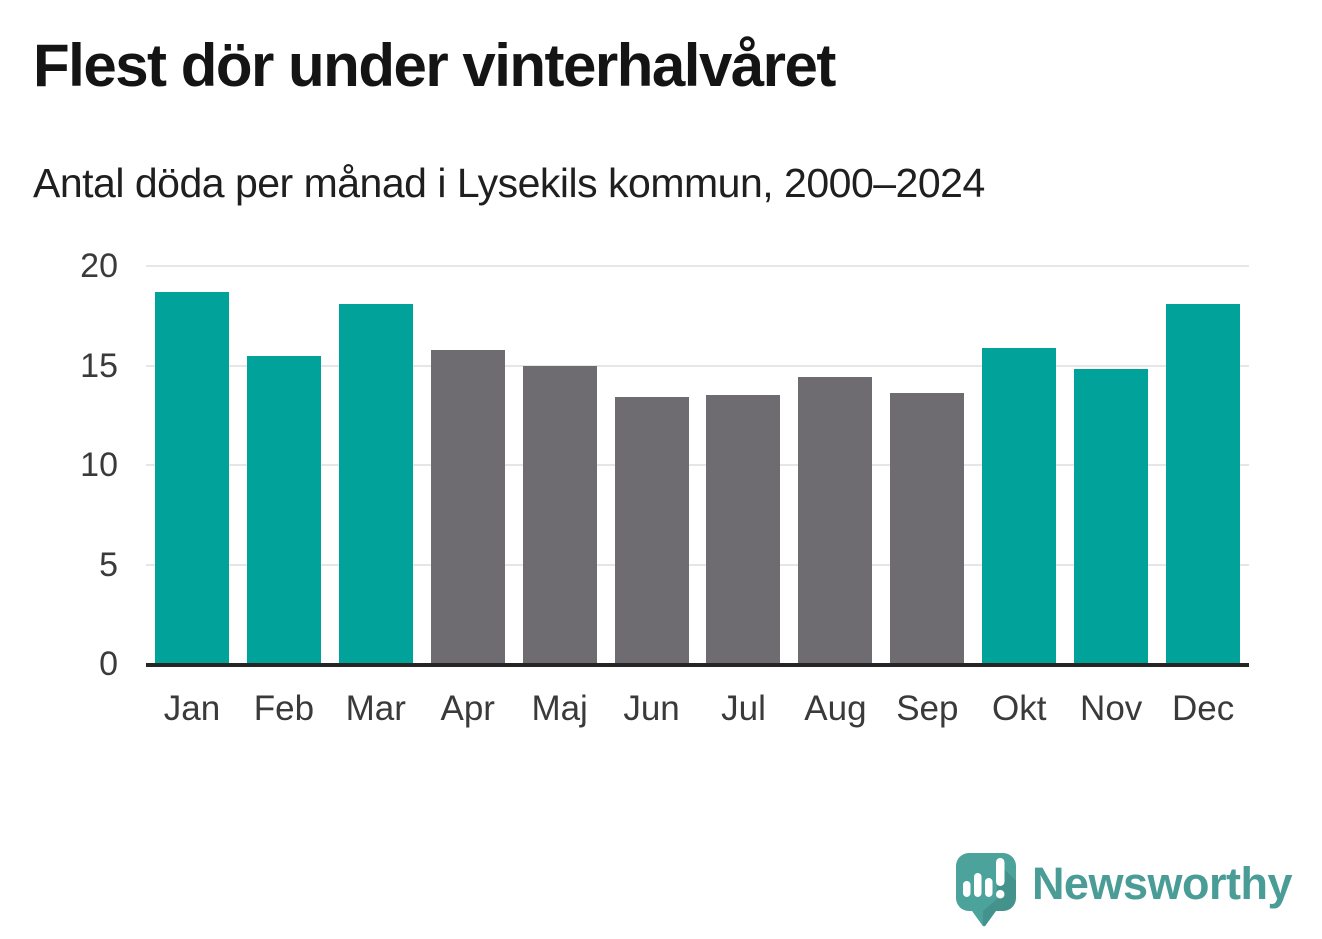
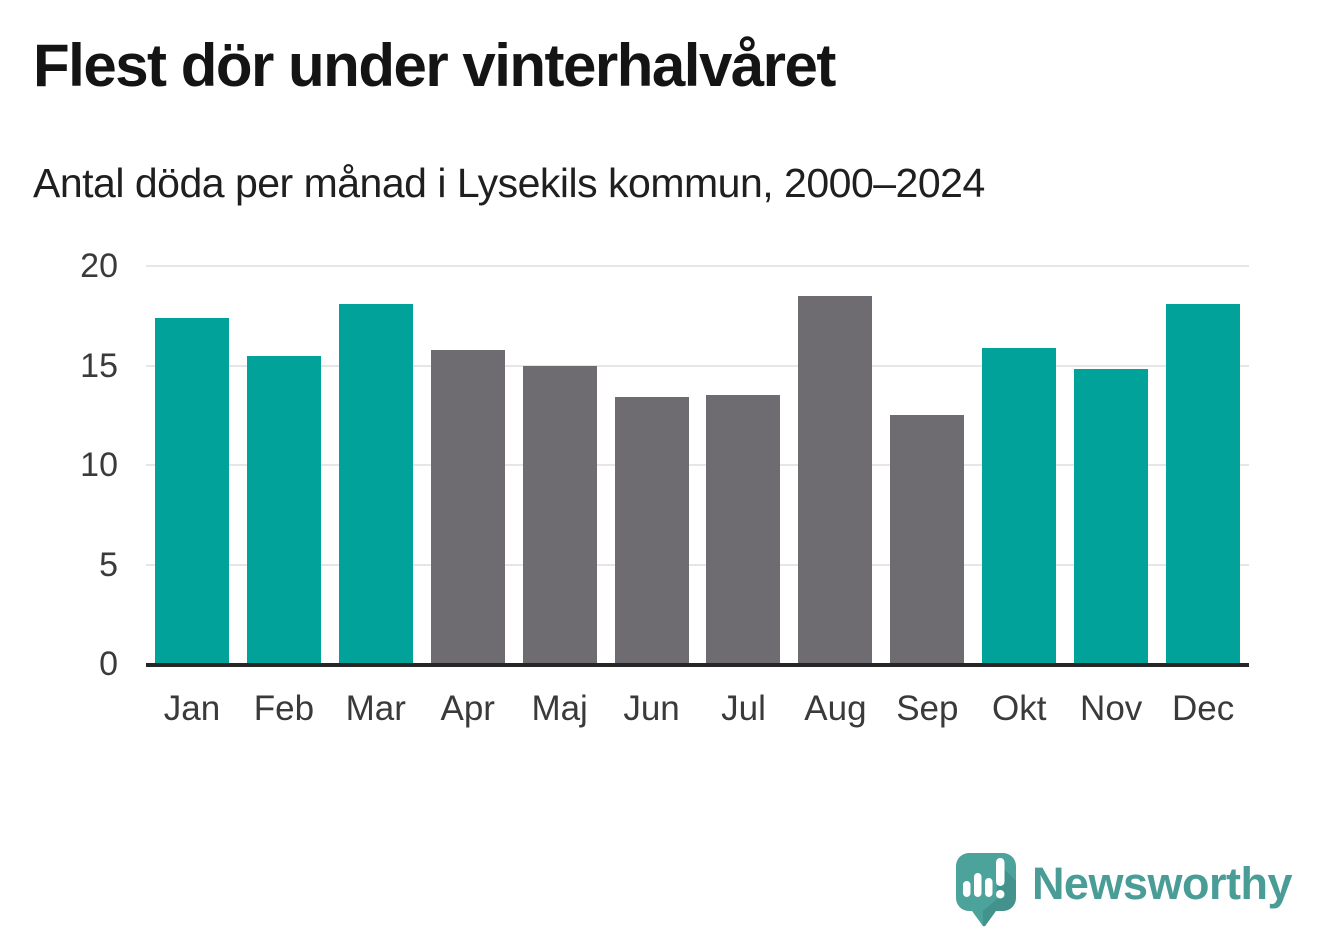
Jan: 18.7 -> 17.4
Aug: 14.4 -> 18.5
Sep: 13.6 -> 12.5
